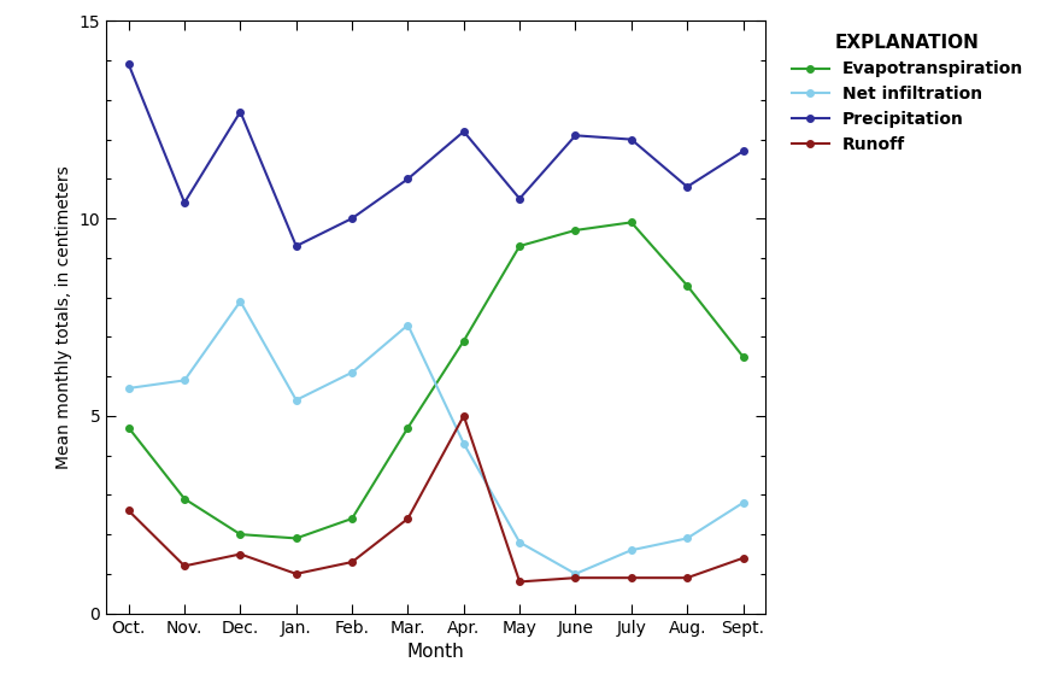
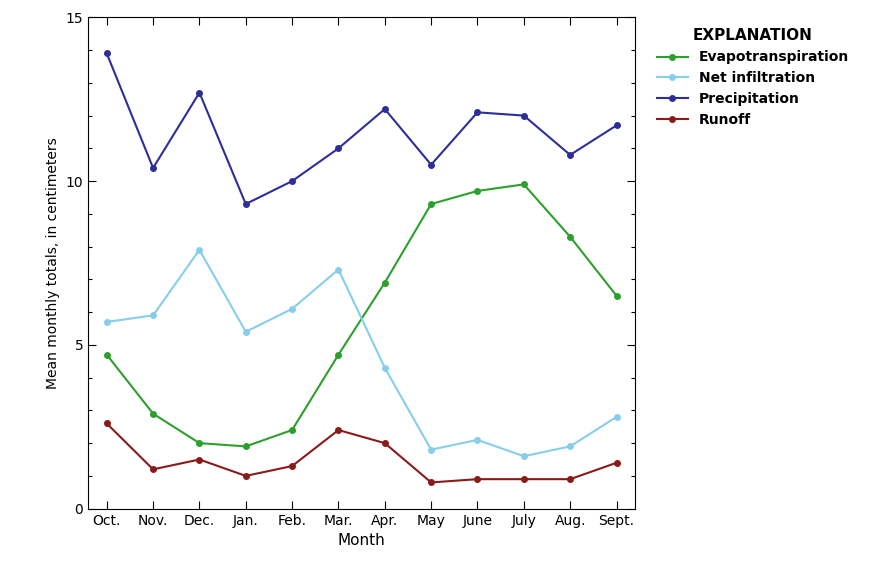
Runoff/Apr.: 5.0 -> 2.0
Net infiltration/June: 1.0 -> 2.1
